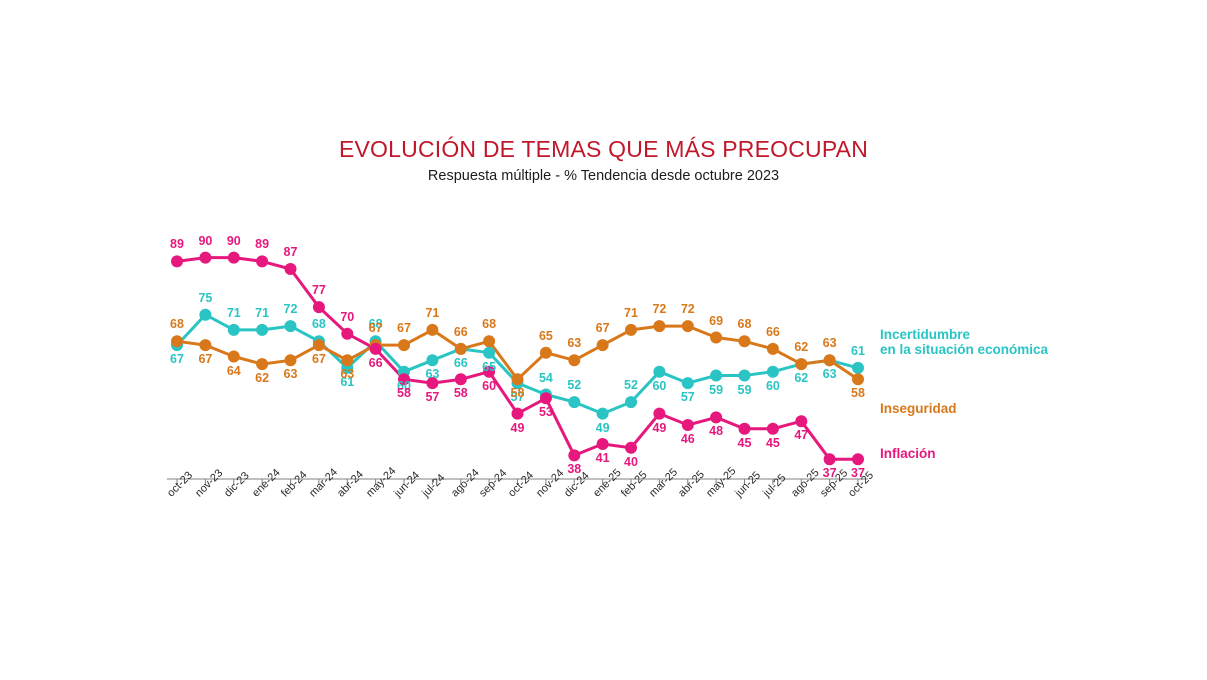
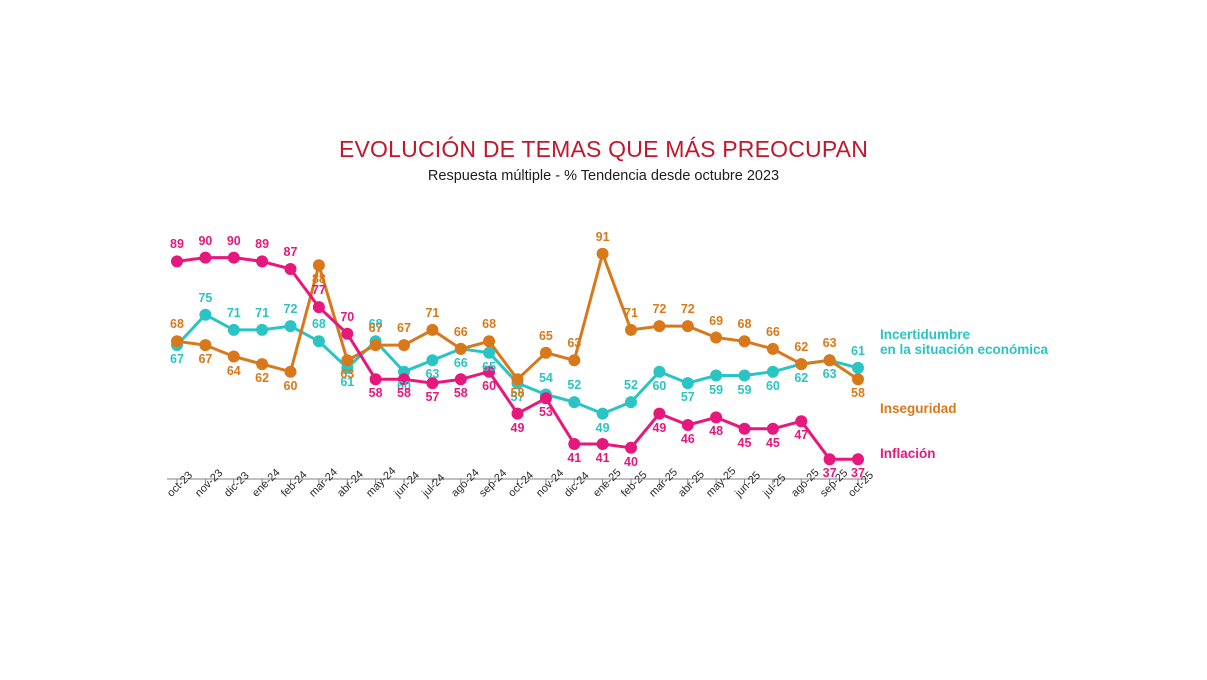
Inseguridad/feb-24: 63 -> 60
Inseguridad/mar-24: 67 -> 88
Inflación/may-24: 66 -> 58
Inflación/dic-24: 38 -> 41
Inseguridad/ene-25: 67 -> 91
